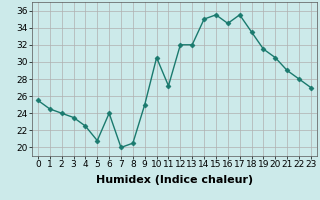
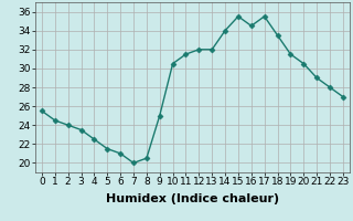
5: 20.8 -> 21.5
6: 24.0 -> 21.0
11: 27.2 -> 31.5
14: 35.0 -> 34.0
